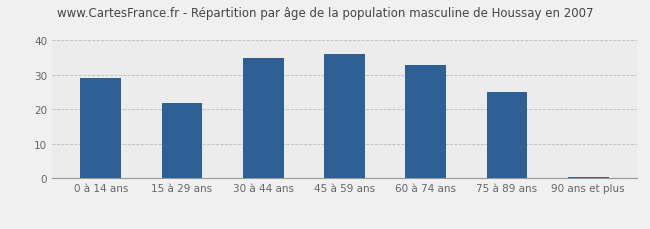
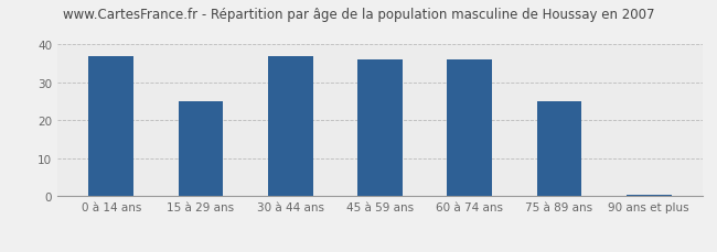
0 à 14 ans: 29.0 -> 37.0
15 à 29 ans: 22.0 -> 25.0
30 à 44 ans: 35.0 -> 37.0
60 à 74 ans: 33.0 -> 36.0
